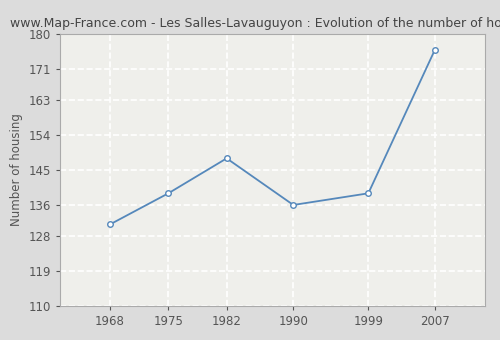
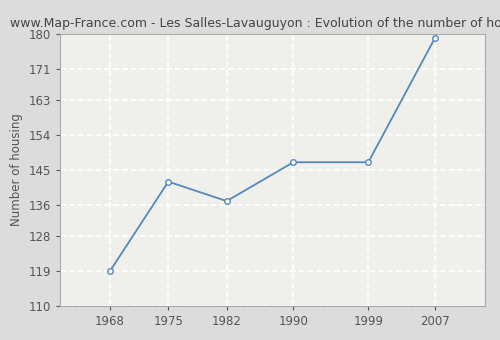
1968: 131 -> 119
1975: 139 -> 142
1982: 148 -> 137
1990: 136 -> 147
1999: 139 -> 147
2007: 176 -> 179
